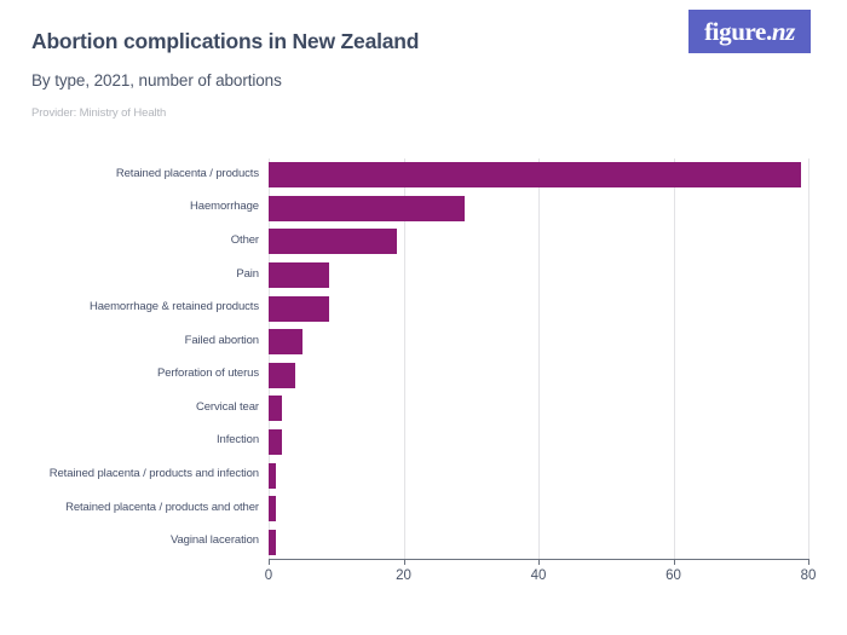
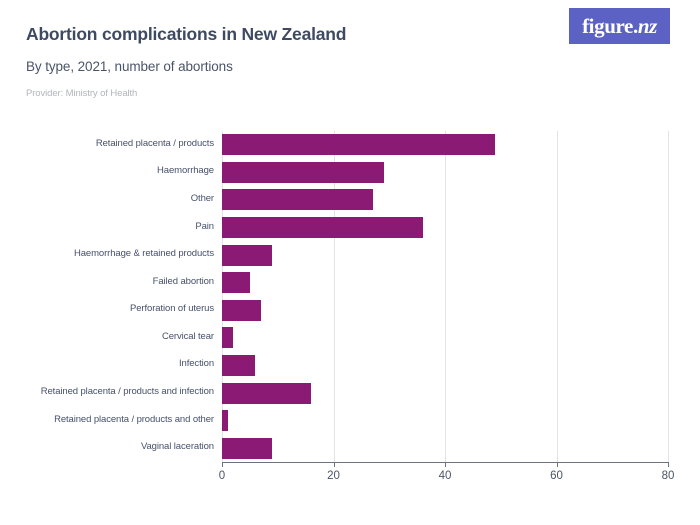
Retained placenta / products: 79 -> 49
Other: 19 -> 27
Pain: 9 -> 36
Perforation of uterus: 4 -> 7
Infection: 2 -> 6
Retained placenta / products and infection: 1 -> 16
Vaginal laceration: 1 -> 9
